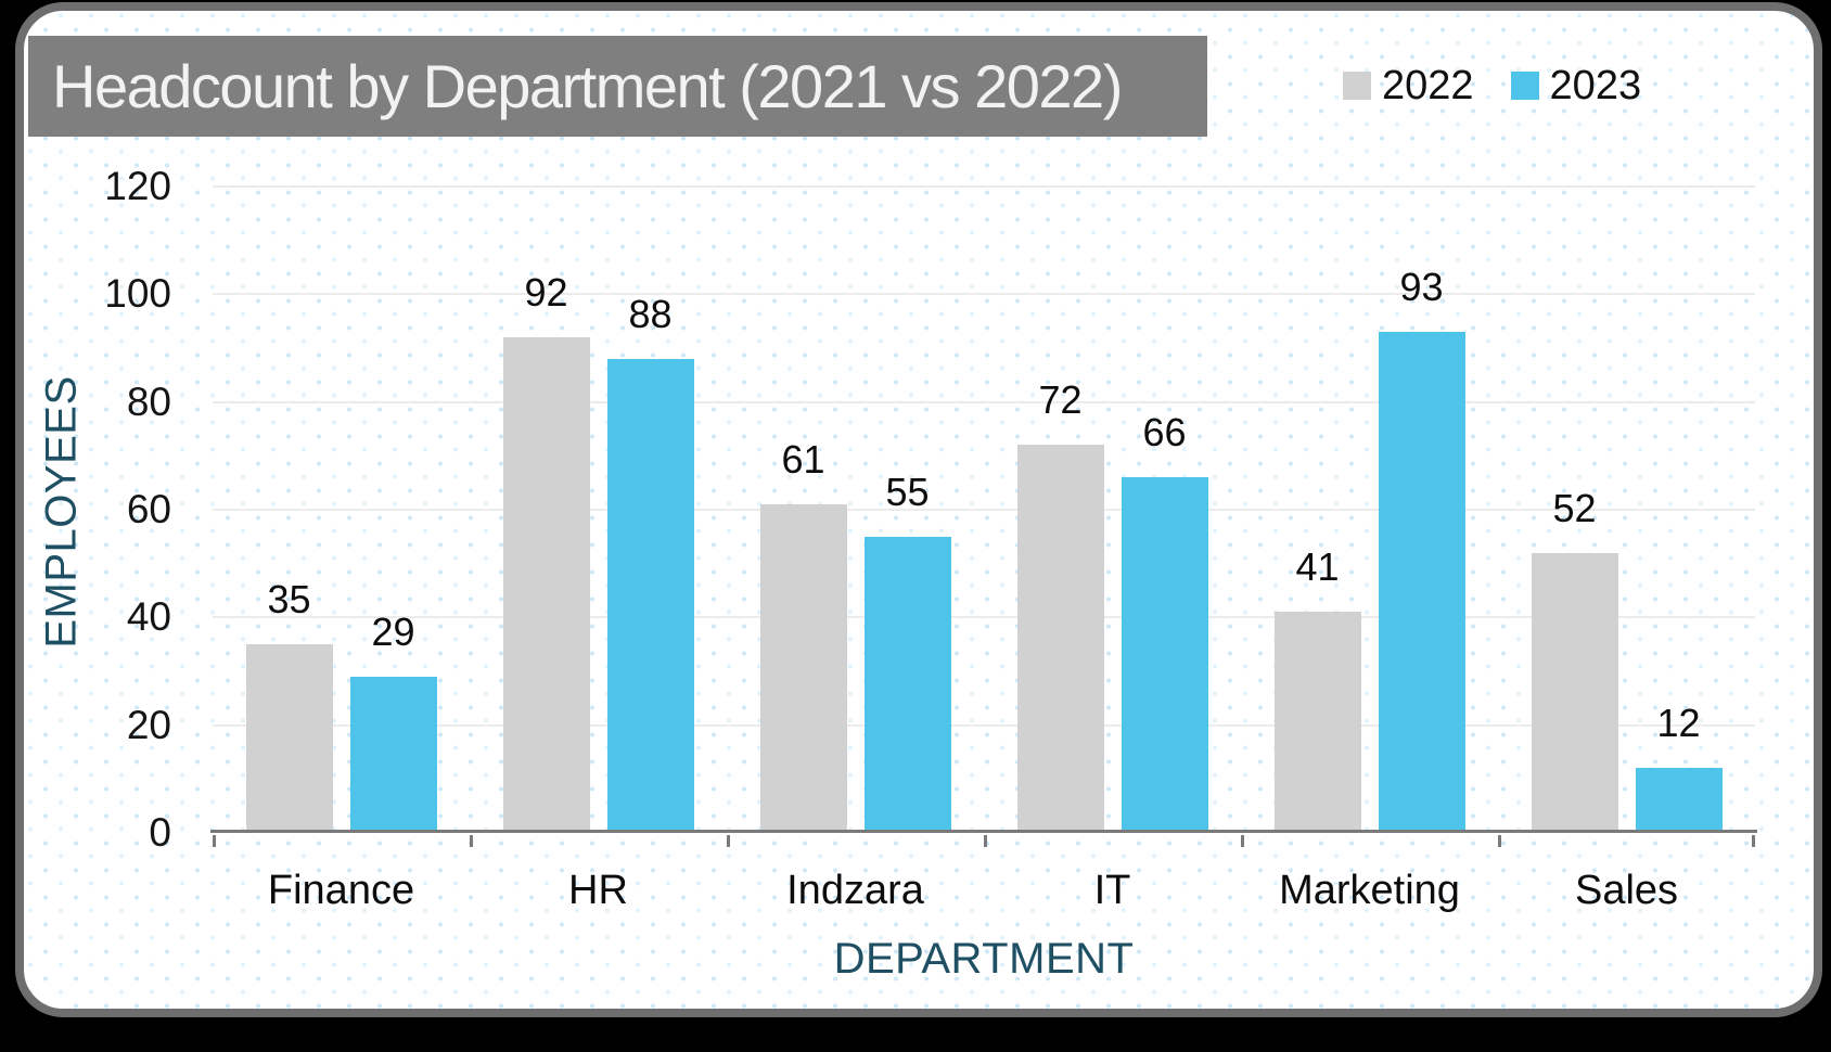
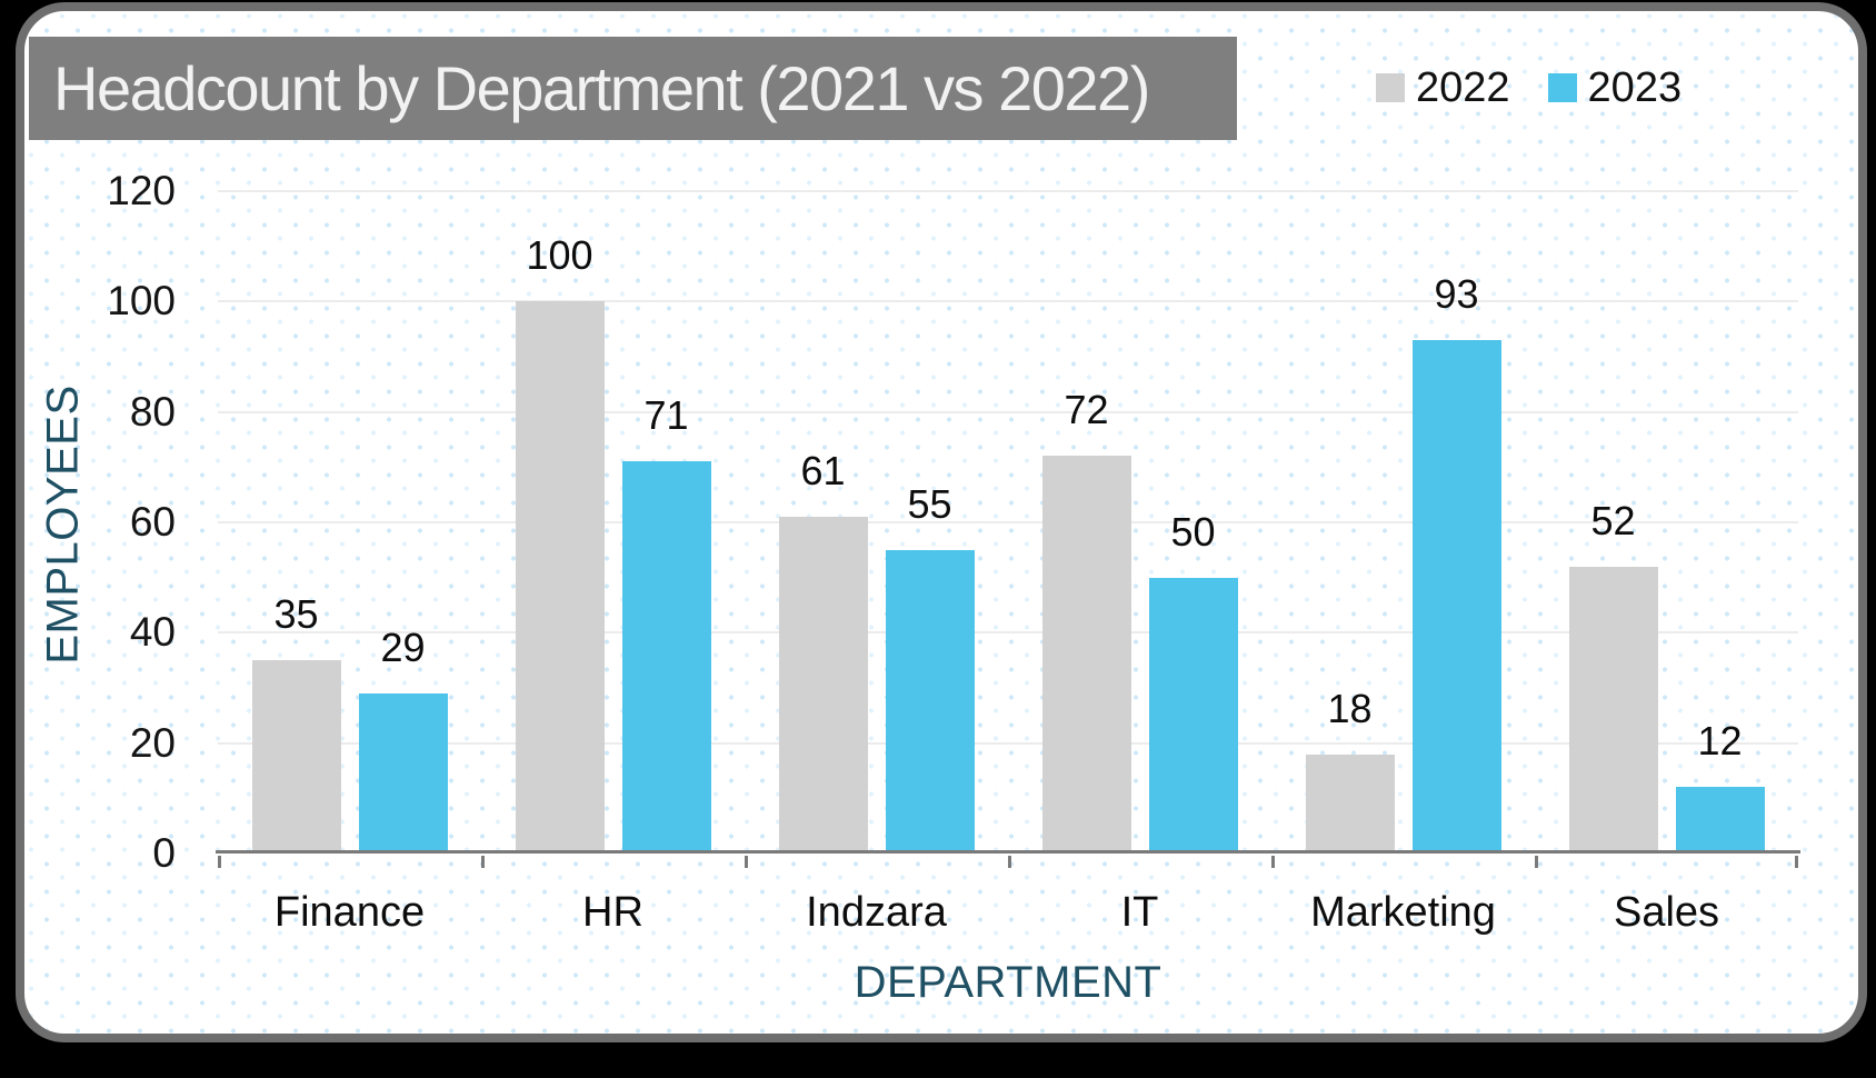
2022/HR: 92 -> 100
2023/HR: 88 -> 71
2023/IT: 66 -> 50
2022/Marketing: 41 -> 18
